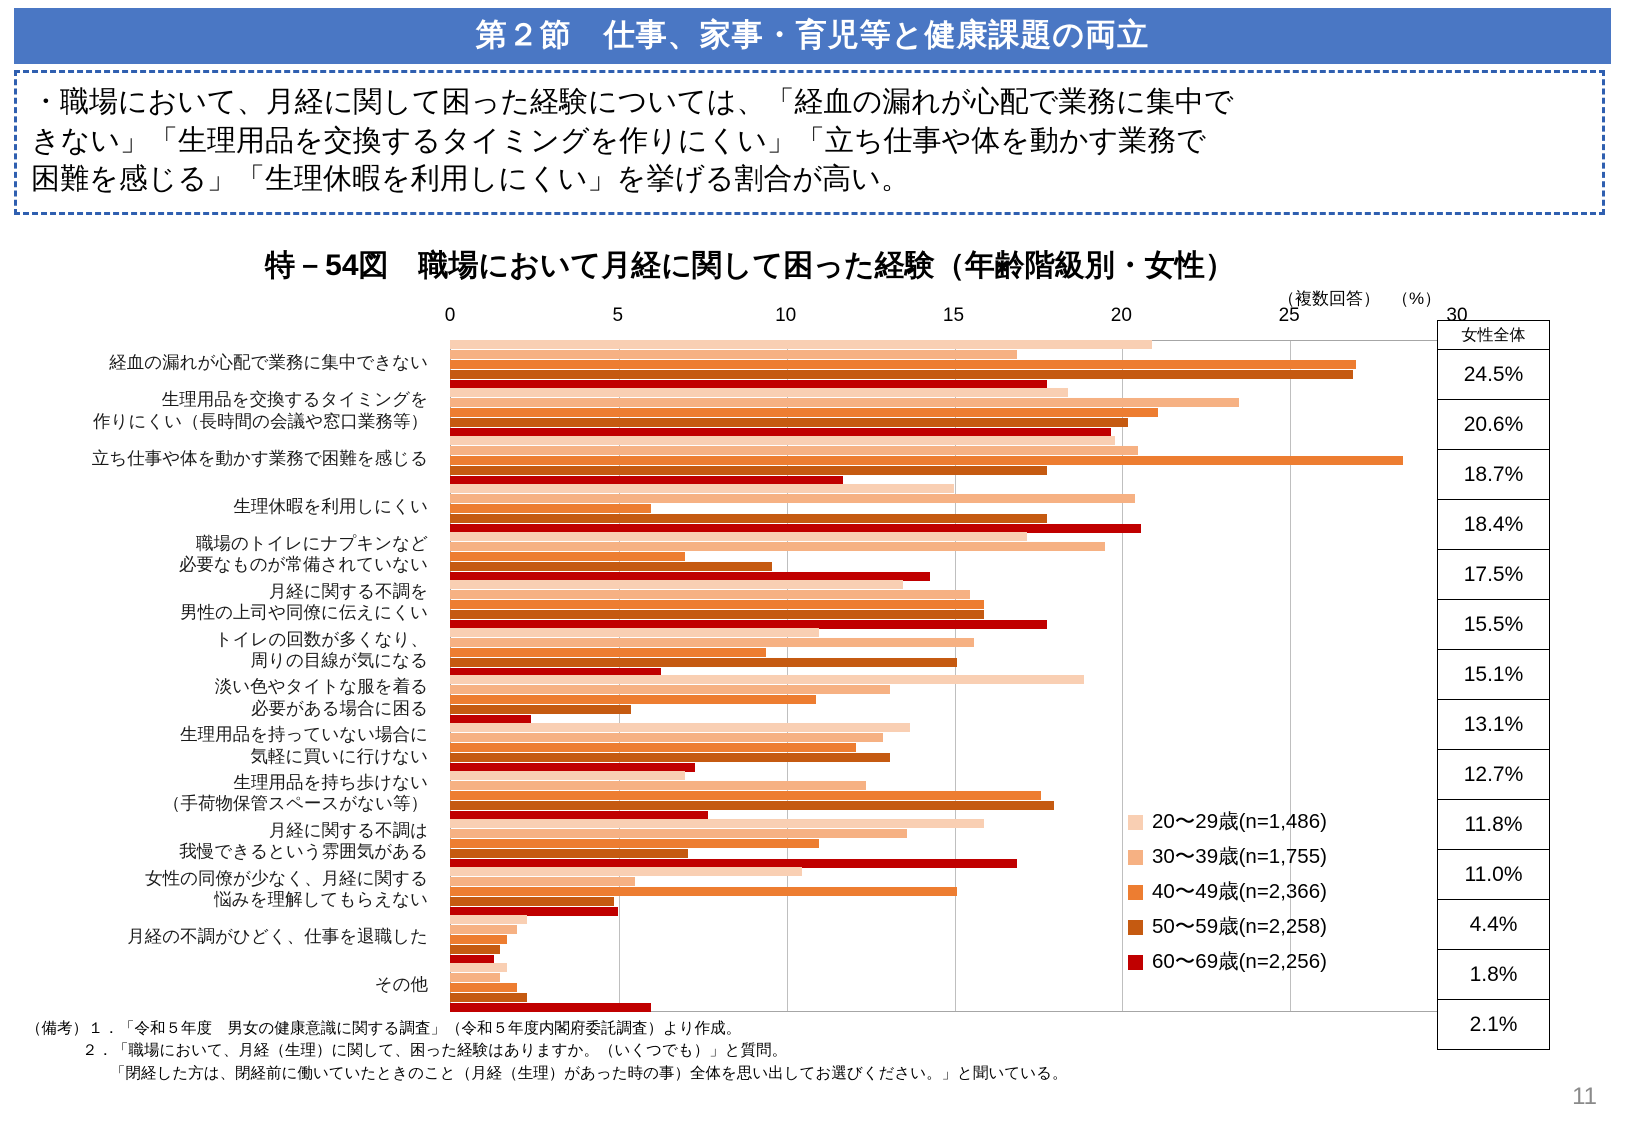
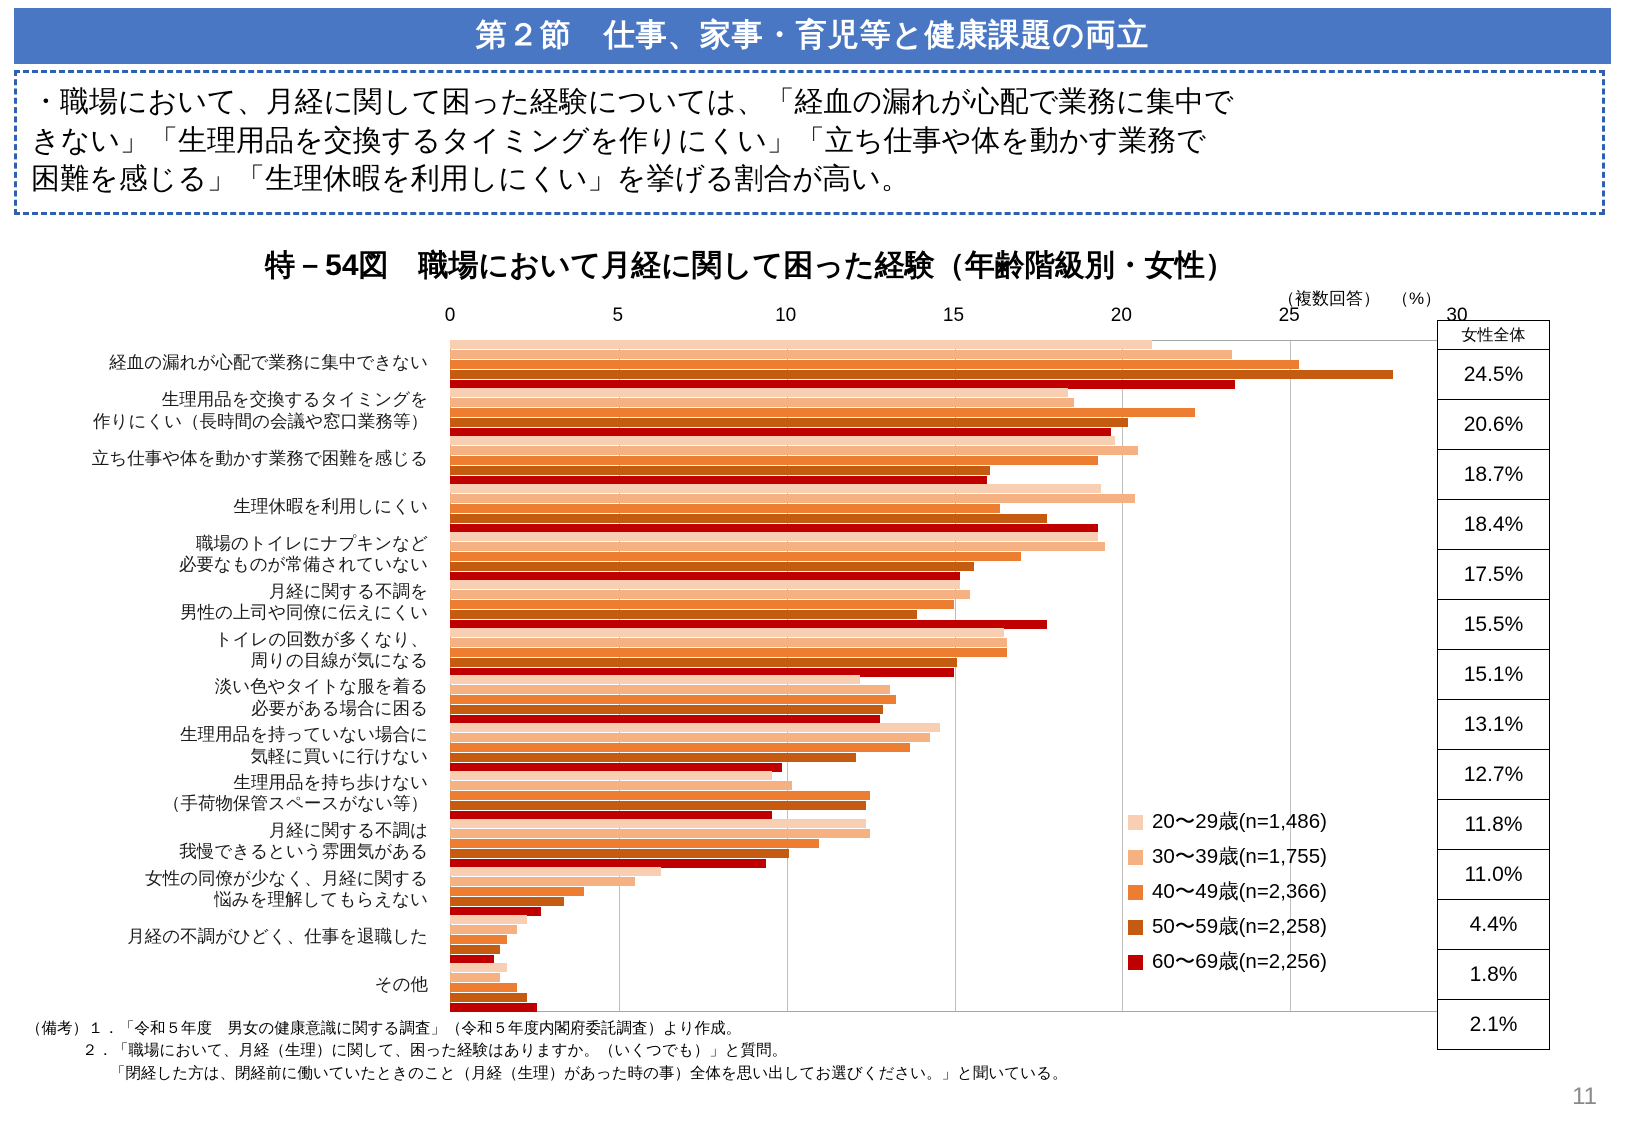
30〜39歳(n=1,755)/経血の漏れが心配で業務に集中できない: 16.9 -> 23.3
40〜49歳(n=2,366)/経血の漏れが心配で業務に集中できない: 27.0 -> 25.3
50〜59歳(n=2,258)/経血の漏れが心配で業務に集中できない: 26.9 -> 28.1
60〜69歳(n=2,256)/経血の漏れが心配で業務に集中できない: 17.8 -> 23.4
30〜39歳(n=1,755)/生理用品を交換するタイミングを 作りにくい（長時間の会議や窓口業務等）: 23.5 -> 18.6
40〜49歳(n=2,366)/生理用品を交換するタイミングを 作りにくい（長時間の会議や窓口業務等）: 21.1 -> 22.2
40〜49歳(n=2,366)/立ち仕事や体を動かす業務で困難を感じる: 28.4 -> 19.3
50〜59歳(n=2,258)/立ち仕事や体を動かす業務で困難を感じる: 17.8 -> 16.1
60〜69歳(n=2,256)/立ち仕事や体を動かす業務で困難を感じる: 11.7 -> 16.0
20〜29歳(n=1,486)/生理休暇を利用しにくい: 15.0 -> 19.4
40〜49歳(n=2,366)/生理休暇を利用しにくい: 6.0 -> 16.4
60〜69歳(n=2,256)/生理休暇を利用しにくい: 20.6 -> 19.3
20〜29歳(n=1,486)/職場のトイレにナプキンなど 必要なものが常備されていない: 17.2 -> 19.3
40〜49歳(n=2,366)/職場のトイレにナプキンなど 必要なものが常備されていない: 7.0 -> 17.0
50〜59歳(n=2,258)/職場のトイレにナプキンなど 必要なものが常備されていない: 9.6 -> 15.6
60〜69歳(n=2,256)/職場のトイレにナプキンなど 必要なものが常備されていない: 14.3 -> 15.2
20〜29歳(n=1,486)/月経に関する不調を 男性の上司や同僚に伝えにくい: 13.5 -> 15.2
40〜49歳(n=2,366)/月経に関する不調を 男性の上司や同僚に伝えにくい: 15.9 -> 15.0
50〜59歳(n=2,258)/月経に関する不調を 男性の上司や同僚に伝えにくい: 15.9 -> 13.9
20〜29歳(n=1,486)/トイレの回数が多くなり、 周りの目線が気になる: 11.0 -> 16.5
30〜39歳(n=1,755)/トイレの回数が多くなり、 周りの目線が気になる: 15.6 -> 16.6
40〜49歳(n=2,366)/トイレの回数が多くなり、 周りの目線が気になる: 9.4 -> 16.6
60〜69歳(n=2,256)/トイレの回数が多くなり、 周りの目線が気になる: 6.3 -> 15.0
20〜29歳(n=1,486)/淡い色やタイトな服を着る 必要がある場合に困る: 18.9 -> 12.2
40〜49歳(n=2,366)/淡い色やタイトな服を着る 必要がある場合に困る: 10.9 -> 13.3
50〜59歳(n=2,258)/淡い色やタイトな服を着る 必要がある場合に困る: 5.4 -> 12.9
60〜69歳(n=2,256)/淡い色やタイトな服を着る 必要がある場合に困る: 2.4 -> 12.8
20〜29歳(n=1,486)/生理用品を持っていない場合に 気軽に買いに行けない: 13.7 -> 14.6
30〜39歳(n=1,755)/生理用品を持っていない場合に 気軽に買いに行けない: 12.9 -> 14.3
40〜49歳(n=2,366)/生理用品を持っていない場合に 気軽に買いに行けない: 12.1 -> 13.7
50〜59歳(n=2,258)/生理用品を持っていない場合に 気軽に買いに行けない: 13.1 -> 12.1
60〜69歳(n=2,256)/生理用品を持っていない場合に 気軽に買いに行けない: 7.3 -> 9.9
20〜29歳(n=1,486)/生理用品を持ち歩けない （手荷物保管スペースがない等）: 7.0 -> 9.6
30〜39歳(n=1,755)/生理用品を持ち歩けない （手荷物保管スペースがない等）: 12.4 -> 10.2
40〜49歳(n=2,366)/生理用品を持ち歩けない （手荷物保管スペースがない等）: 17.6 -> 12.5
50〜59歳(n=2,258)/生理用品を持ち歩けない （手荷物保管スペースがない等）: 18.0 -> 12.4
60〜69歳(n=2,256)/生理用品を持ち歩けない （手荷物保管スペースがない等）: 7.7 -> 9.6
20〜29歳(n=1,486)/月経に関する不調は 我慢できるという雰囲気がある: 15.9 -> 12.4
30〜39歳(n=1,755)/月経に関する不調は 我慢できるという雰囲気がある: 13.6 -> 12.5
50〜59歳(n=2,258)/月経に関する不調は 我慢できるという雰囲気がある: 7.1 -> 10.1
60〜69歳(n=2,256)/月経に関する不調は 我慢できるという雰囲気がある: 16.9 -> 9.4
20〜29歳(n=1,486)/女性の同僚が少なく、月経に関する 悩みを理解してもらえない: 10.5 -> 6.3
40〜49歳(n=2,366)/女性の同僚が少なく、月経に関する 悩みを理解してもらえない: 15.1 -> 4.0
50〜59歳(n=2,258)/女性の同僚が少なく、月経に関する 悩みを理解してもらえない: 4.9 -> 3.4
60〜69歳(n=2,256)/女性の同僚が少なく、月経に関する 悩みを理解してもらえない: 5.0 -> 2.7
60〜69歳(n=2,256)/その他: 6.0 -> 2.6
